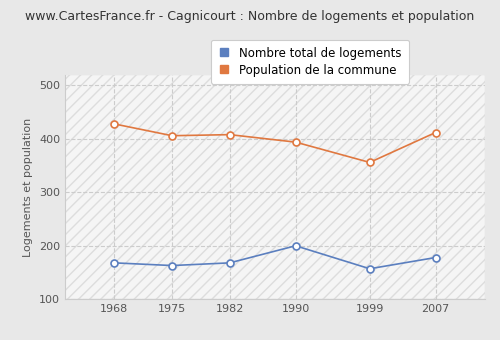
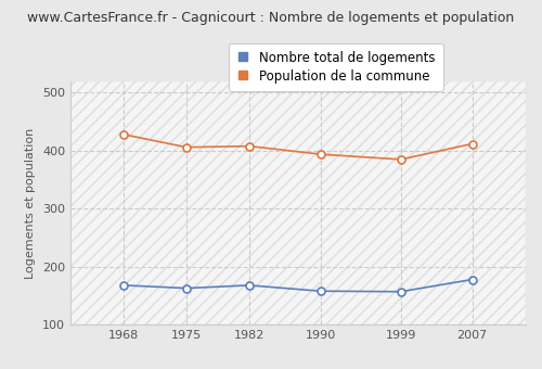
Nombre total de logements/1990: 200 -> 158
Population de la commune/1999: 356 -> 385
